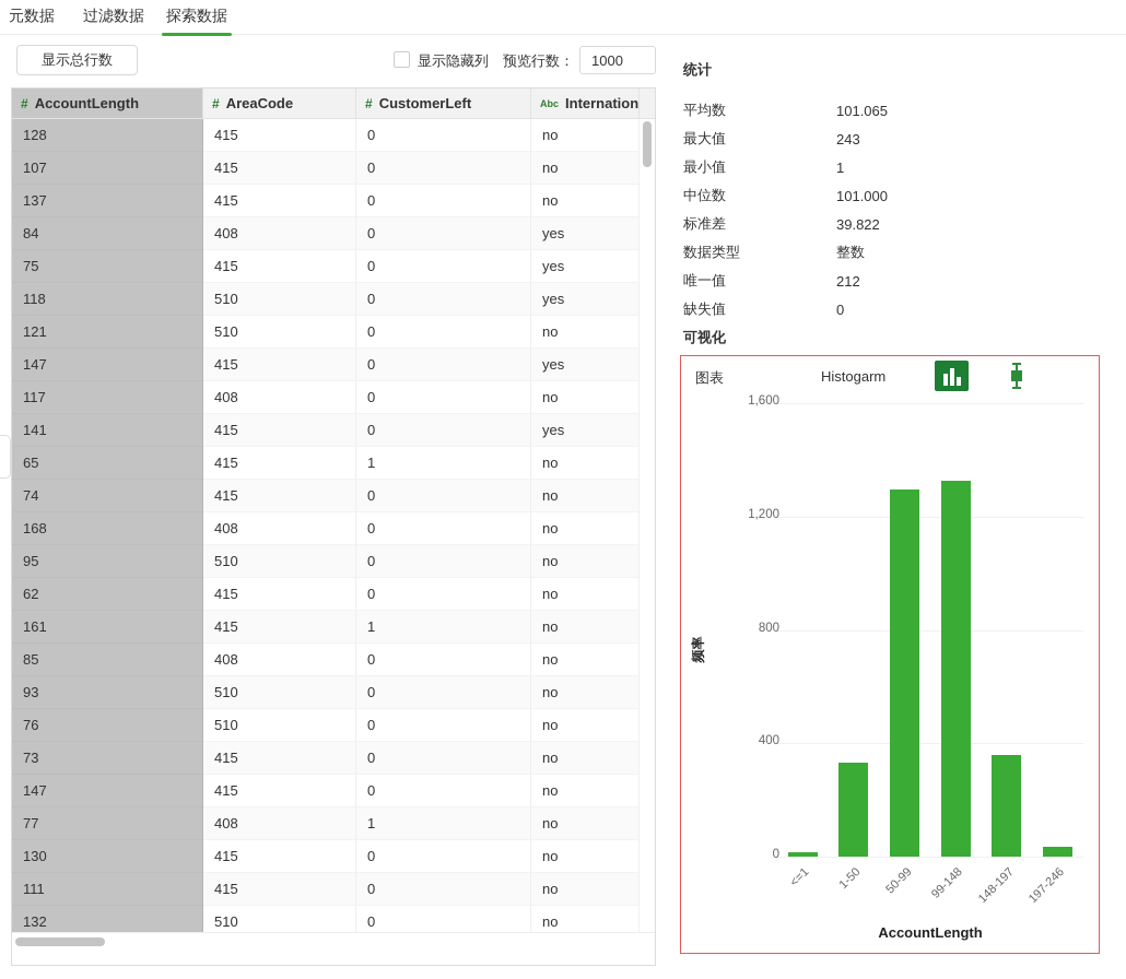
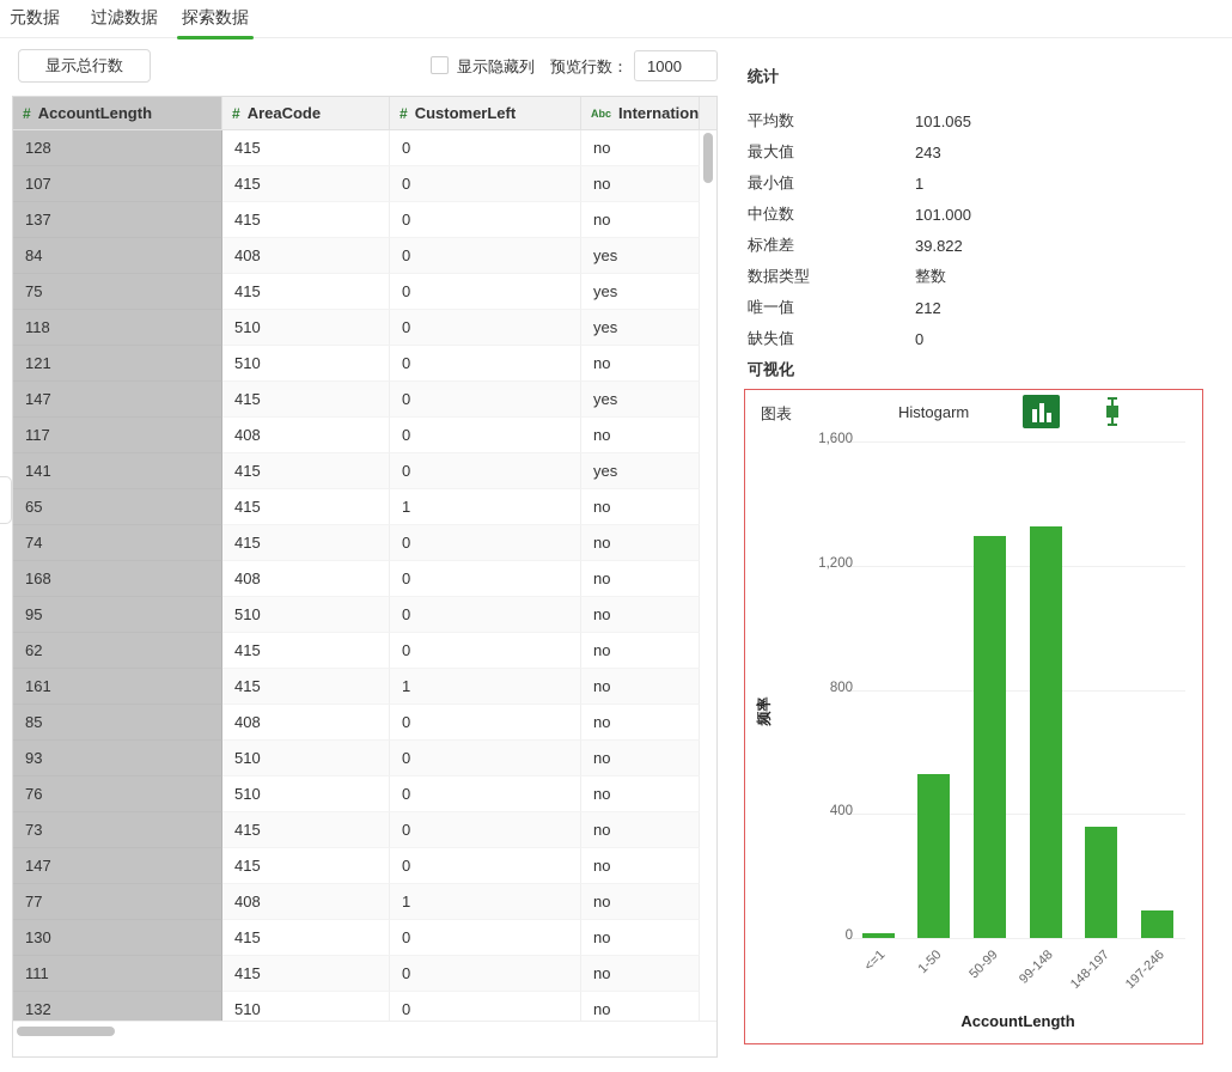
1-50: 330 -> 530
197-246: 40 -> 90
